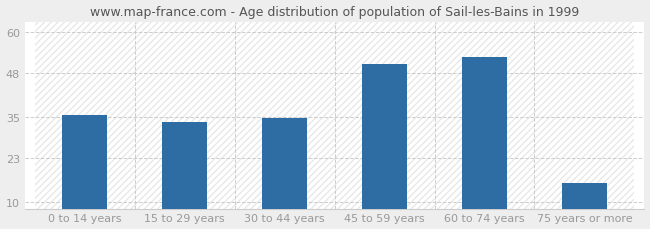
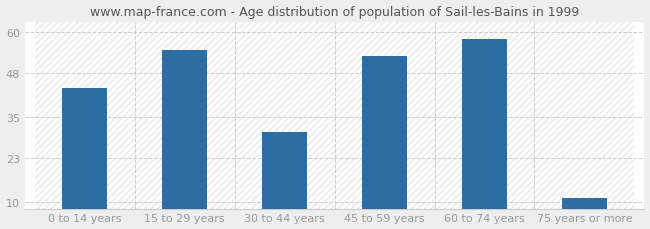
0 to 14 years: 35.5 -> 43.5
15 to 29 years: 33.5 -> 54.5
30 to 44 years: 34.5 -> 30.5
45 to 59 years: 50.5 -> 53.0
60 to 74 years: 52.5 -> 58.0
75 years or more: 15.5 -> 11.0
